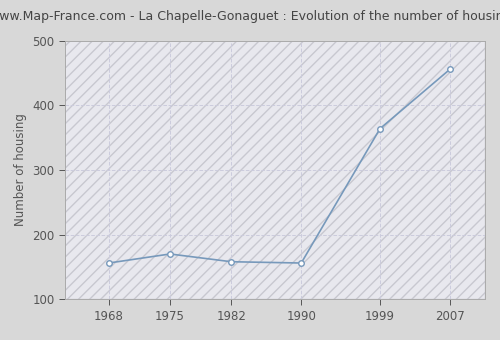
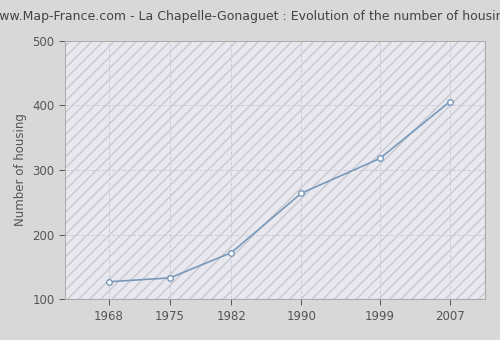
1968: 156 -> 127
1975: 170 -> 133
1982: 158 -> 172
1990: 156 -> 264
1999: 364 -> 318
2007: 456 -> 406
